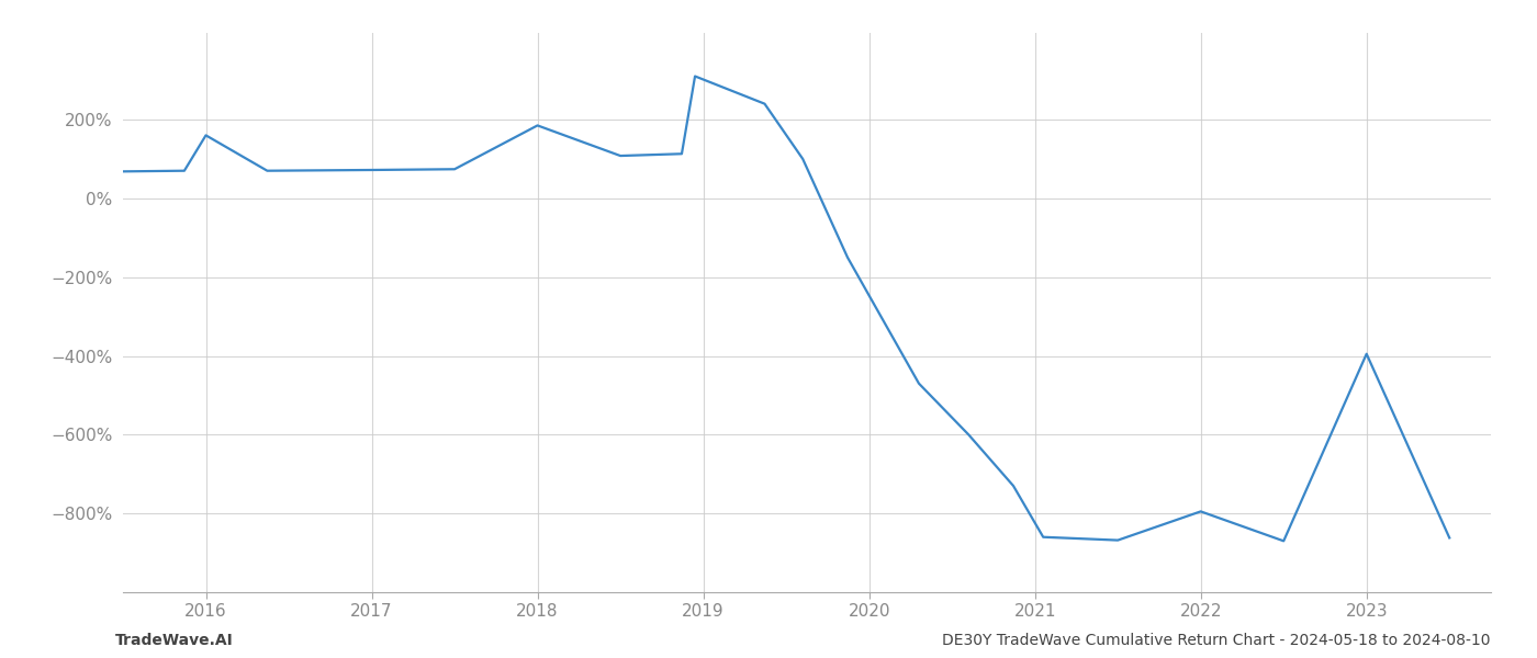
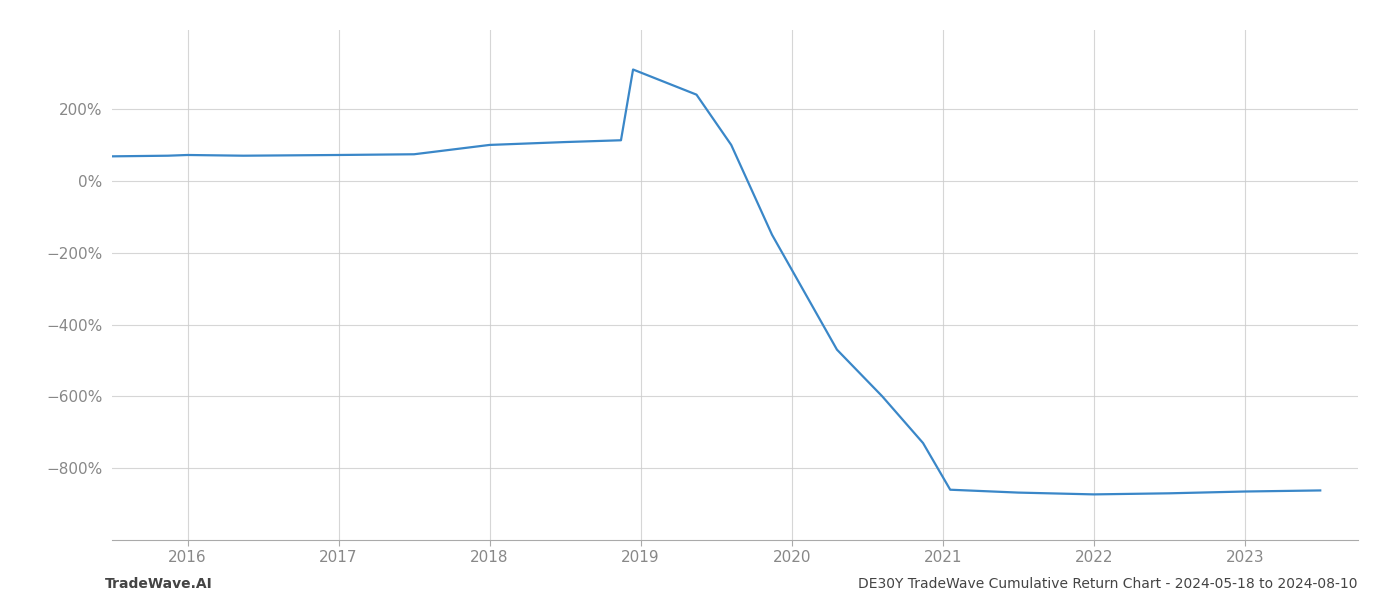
2016: 160% -> 72%
2018: 185% -> 100%
2022: -795% -> -873%
2023: -395% -> -865%
